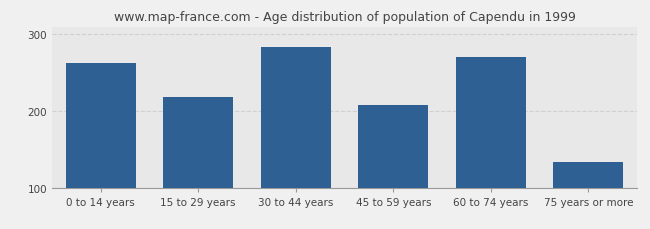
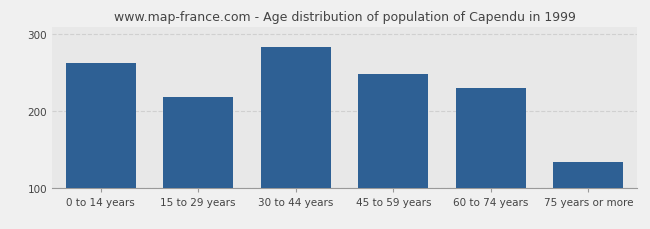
45 to 59 years: 208 -> 248
60 to 74 years: 270 -> 230
